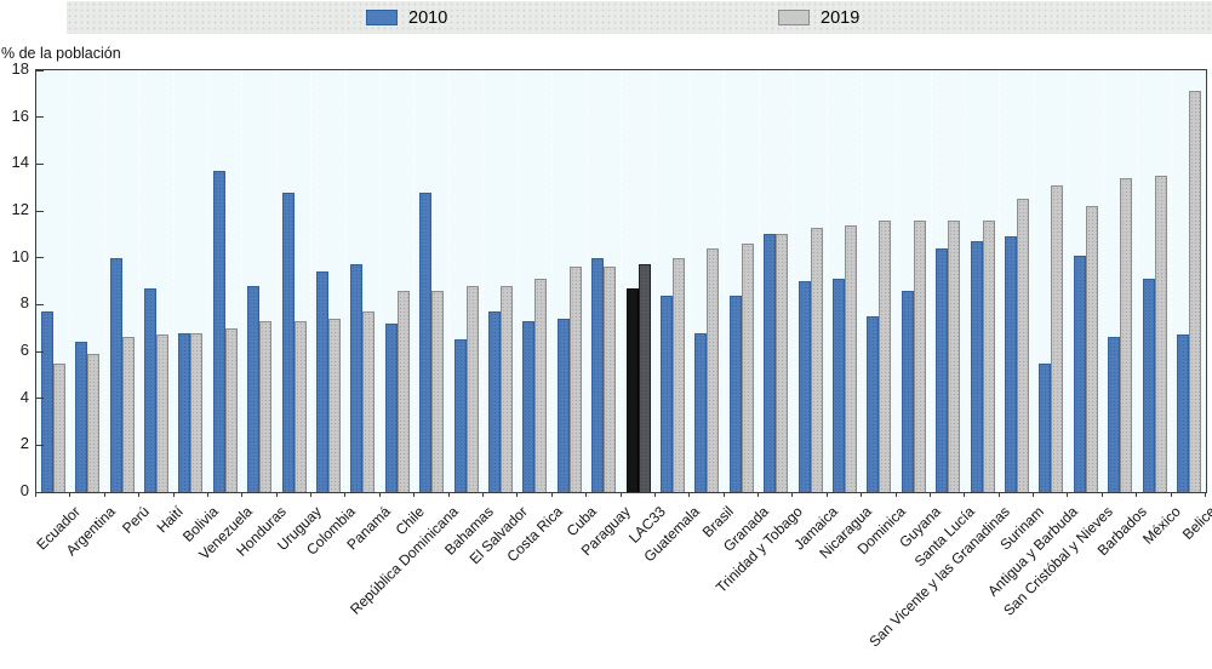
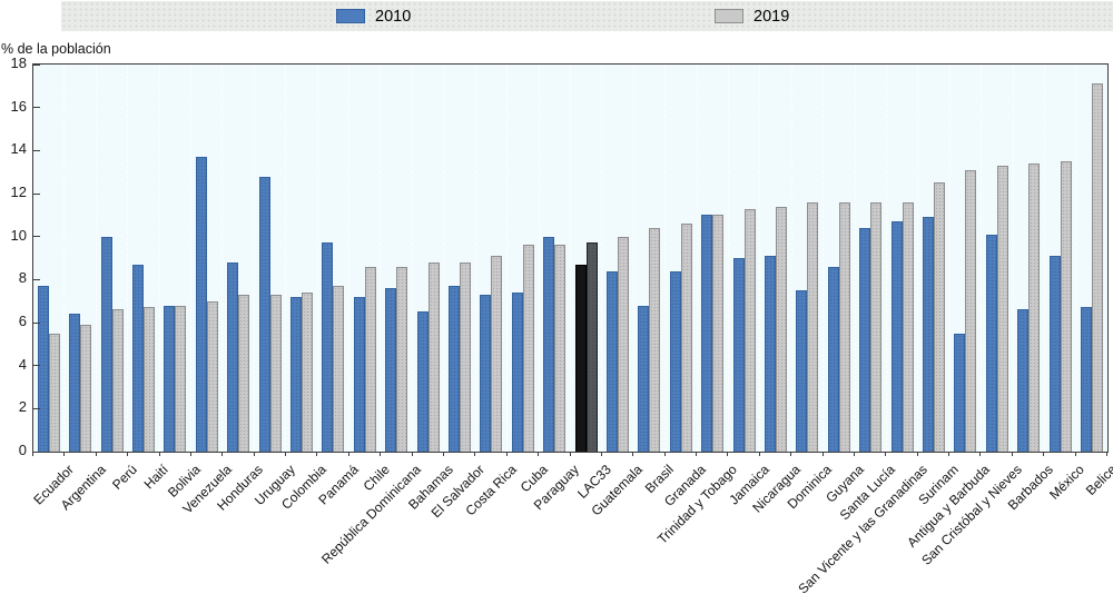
2010/Colombia: 9.4 -> 7.2
2010/República Dominicana: 12.8 -> 7.6
2019/San Cristóbal y Nieves: 12.2 -> 13.3
